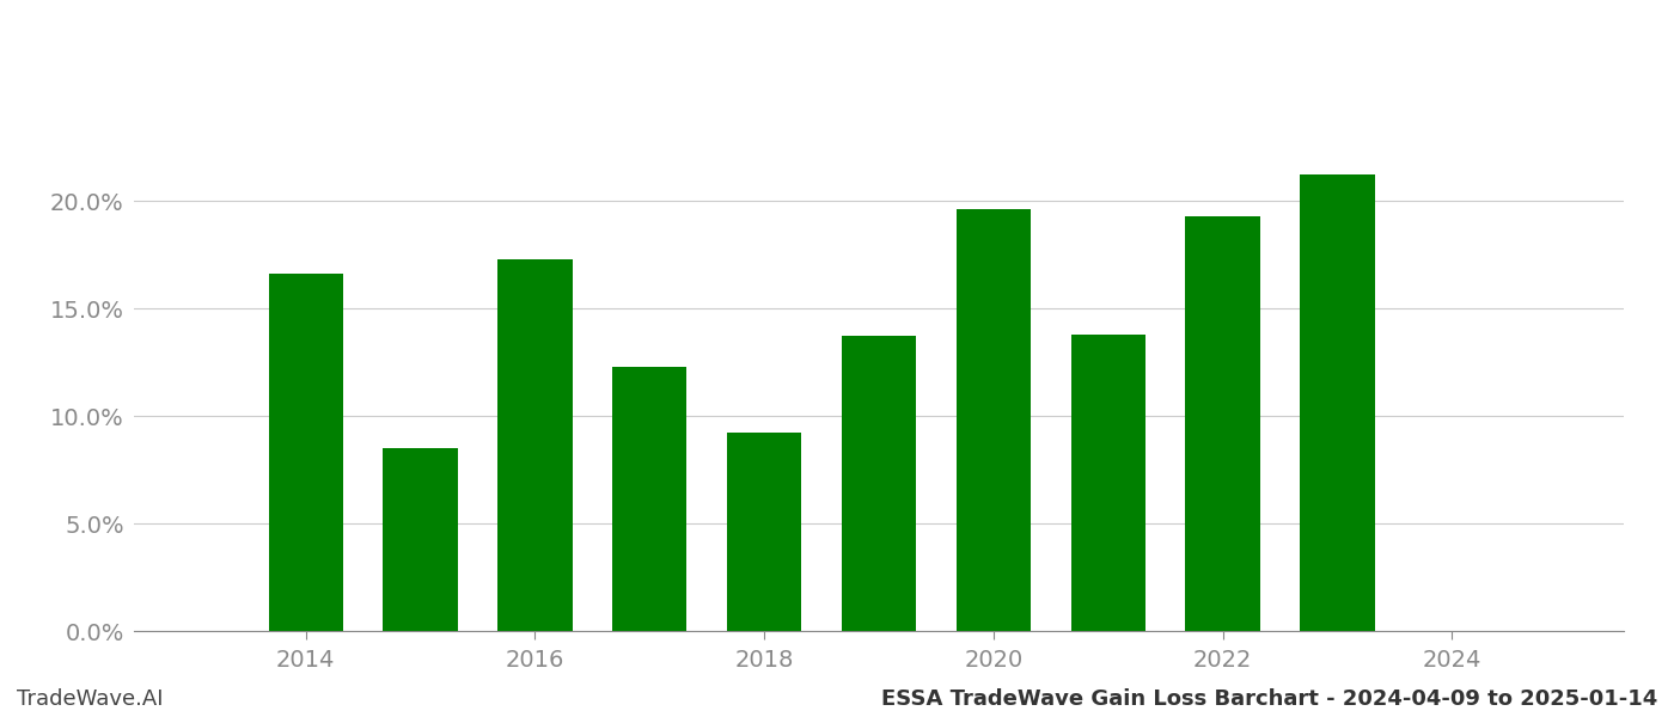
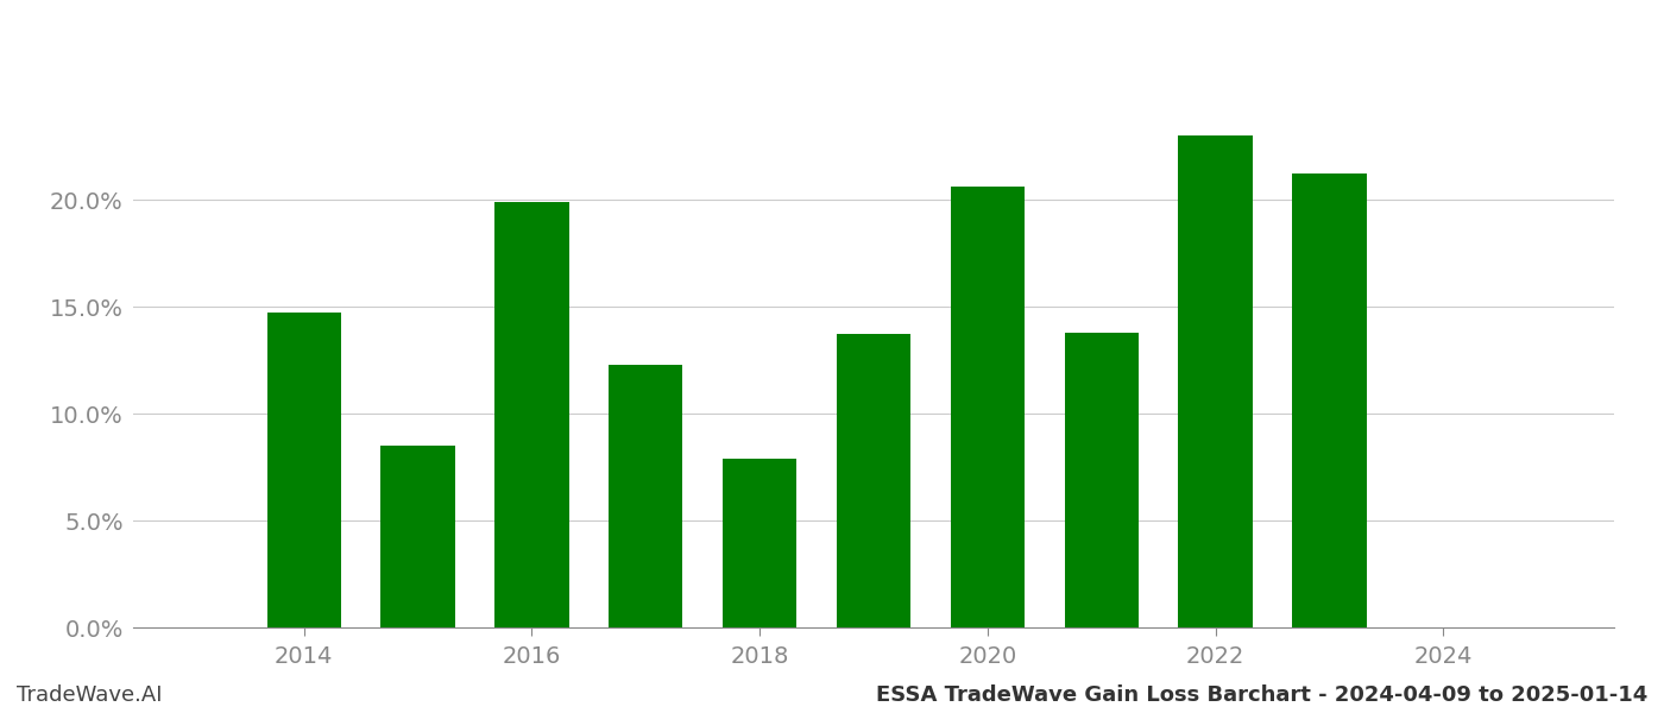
2014: 16.6% -> 14.7%
2016: 17.3% -> 19.9%
2018: 9.2% -> 7.9%
2020: 19.6% -> 20.6%
2022: 19.3% -> 23.0%
